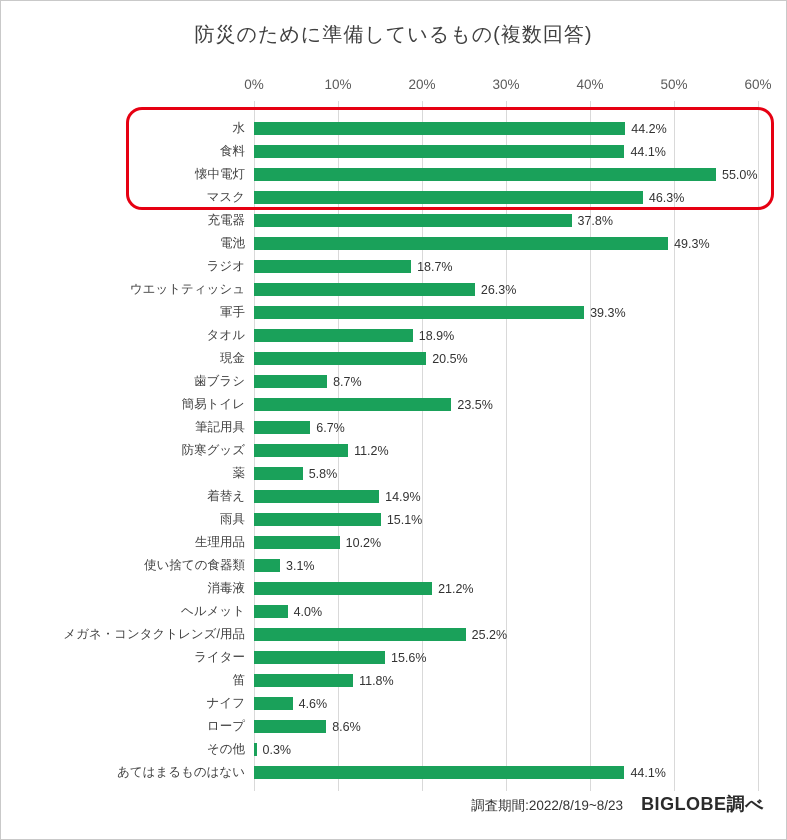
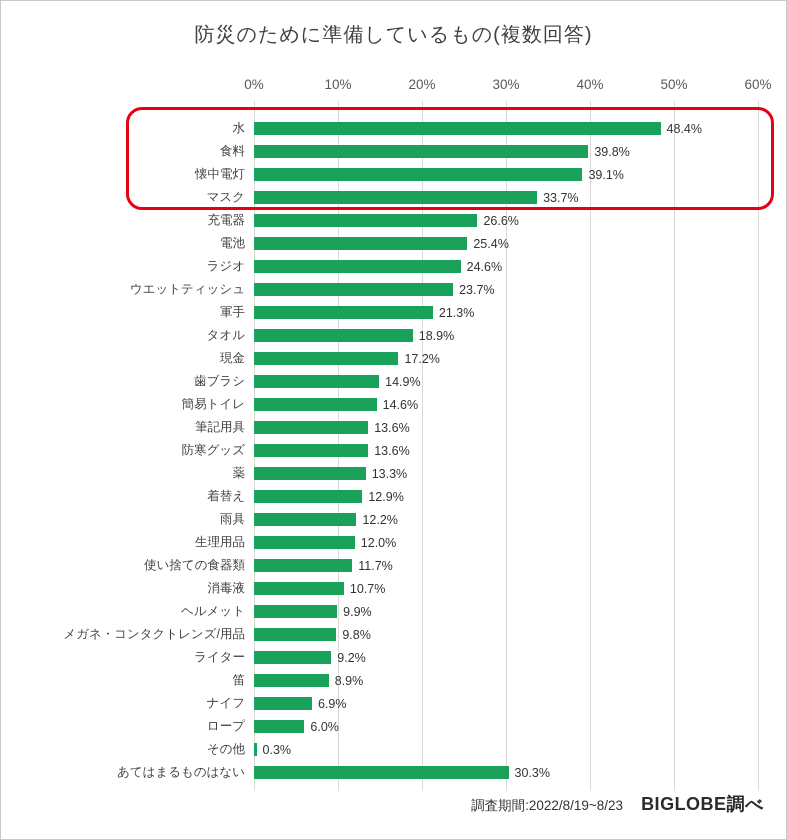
水: 44.2% -> 48.4%
食料: 44.1% -> 39.8%
懐中電灯: 55.0% -> 39.1%
マスク: 46.3% -> 33.7%
充電器: 37.8% -> 26.6%
電池: 49.3% -> 25.4%
ラジオ: 18.7% -> 24.6%
ウエットティッシュ: 26.3% -> 23.7%
軍手: 39.3% -> 21.3%
現金: 20.5% -> 17.2%
歯ブラシ: 8.7% -> 14.9%
簡易トイレ: 23.5% -> 14.6%
筆記用具: 6.7% -> 13.6%
防寒グッズ: 11.2% -> 13.6%
薬: 5.8% -> 13.3%
着替え: 14.9% -> 12.9%
雨具: 15.1% -> 12.2%
生理用品: 10.2% -> 12.0%
使い捨ての食器類: 3.1% -> 11.7%
消毒液: 21.2% -> 10.7%
ヘルメット: 4.0% -> 9.9%
メガネ・コンタクトレンズ/用品: 25.2% -> 9.8%
ライター: 15.6% -> 9.2%
笛: 11.8% -> 8.9%
ナイフ: 4.6% -> 6.9%
ロープ: 8.6% -> 6.0%
あてはまるものはない: 44.1% -> 30.3%
